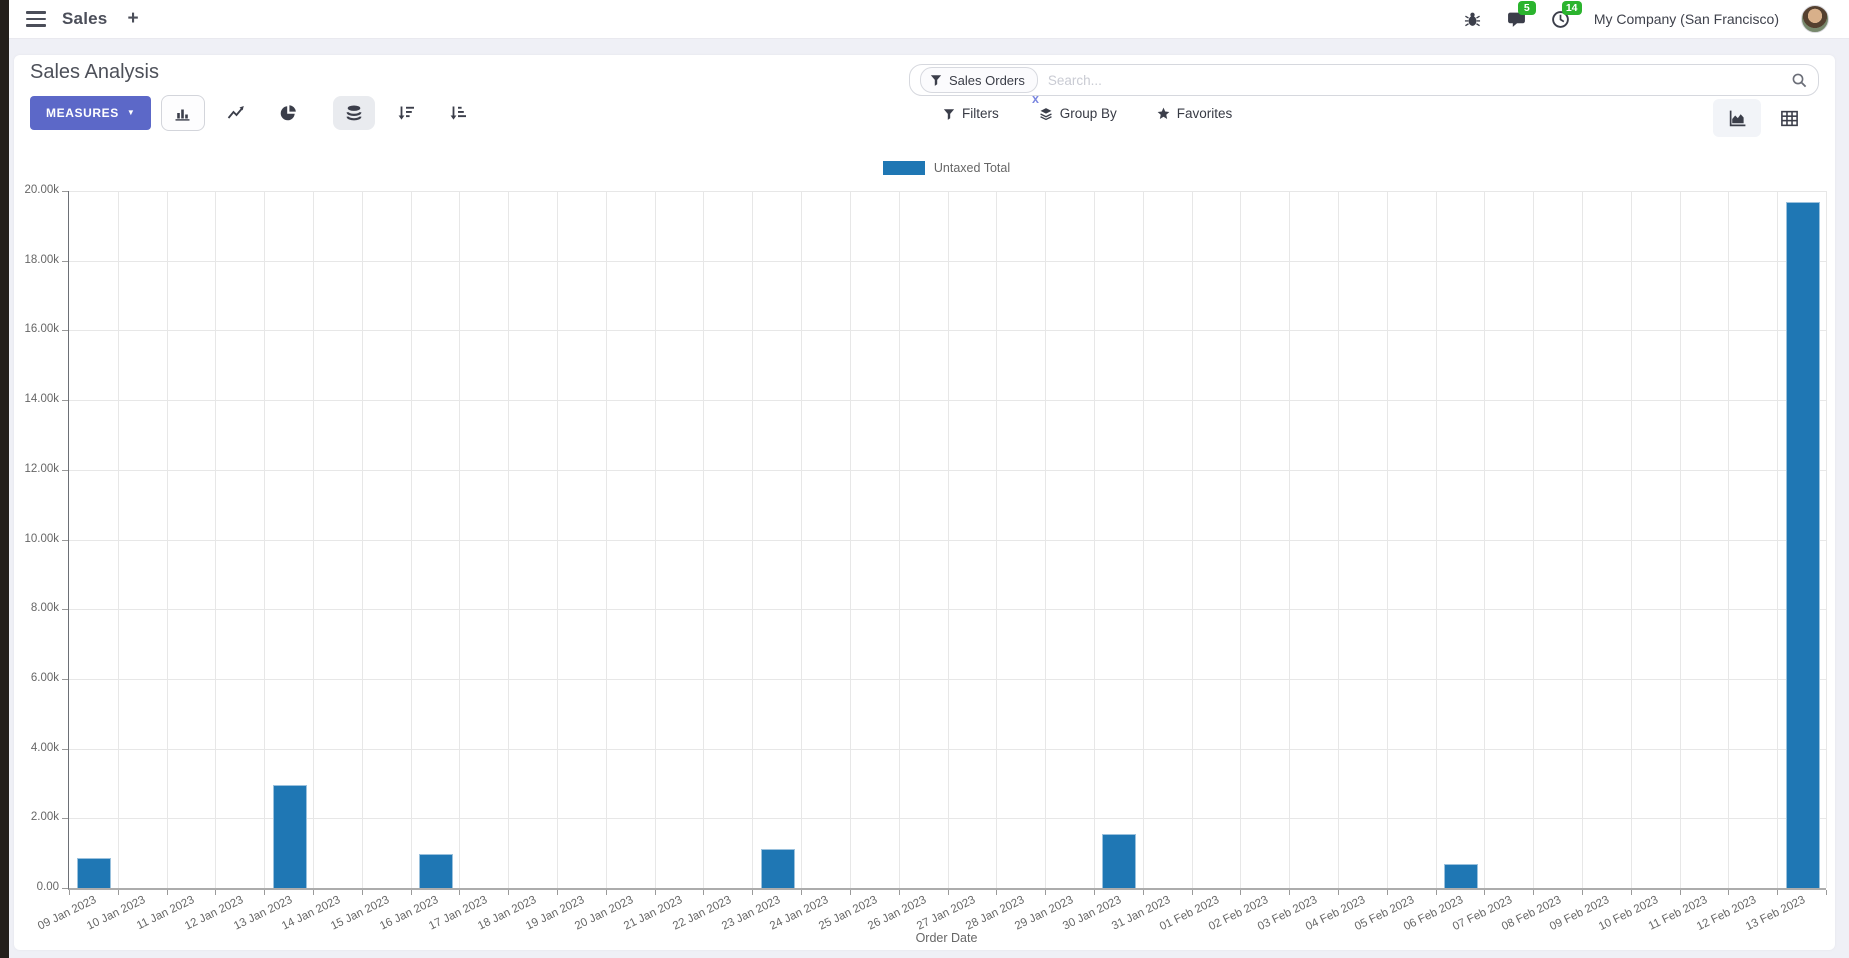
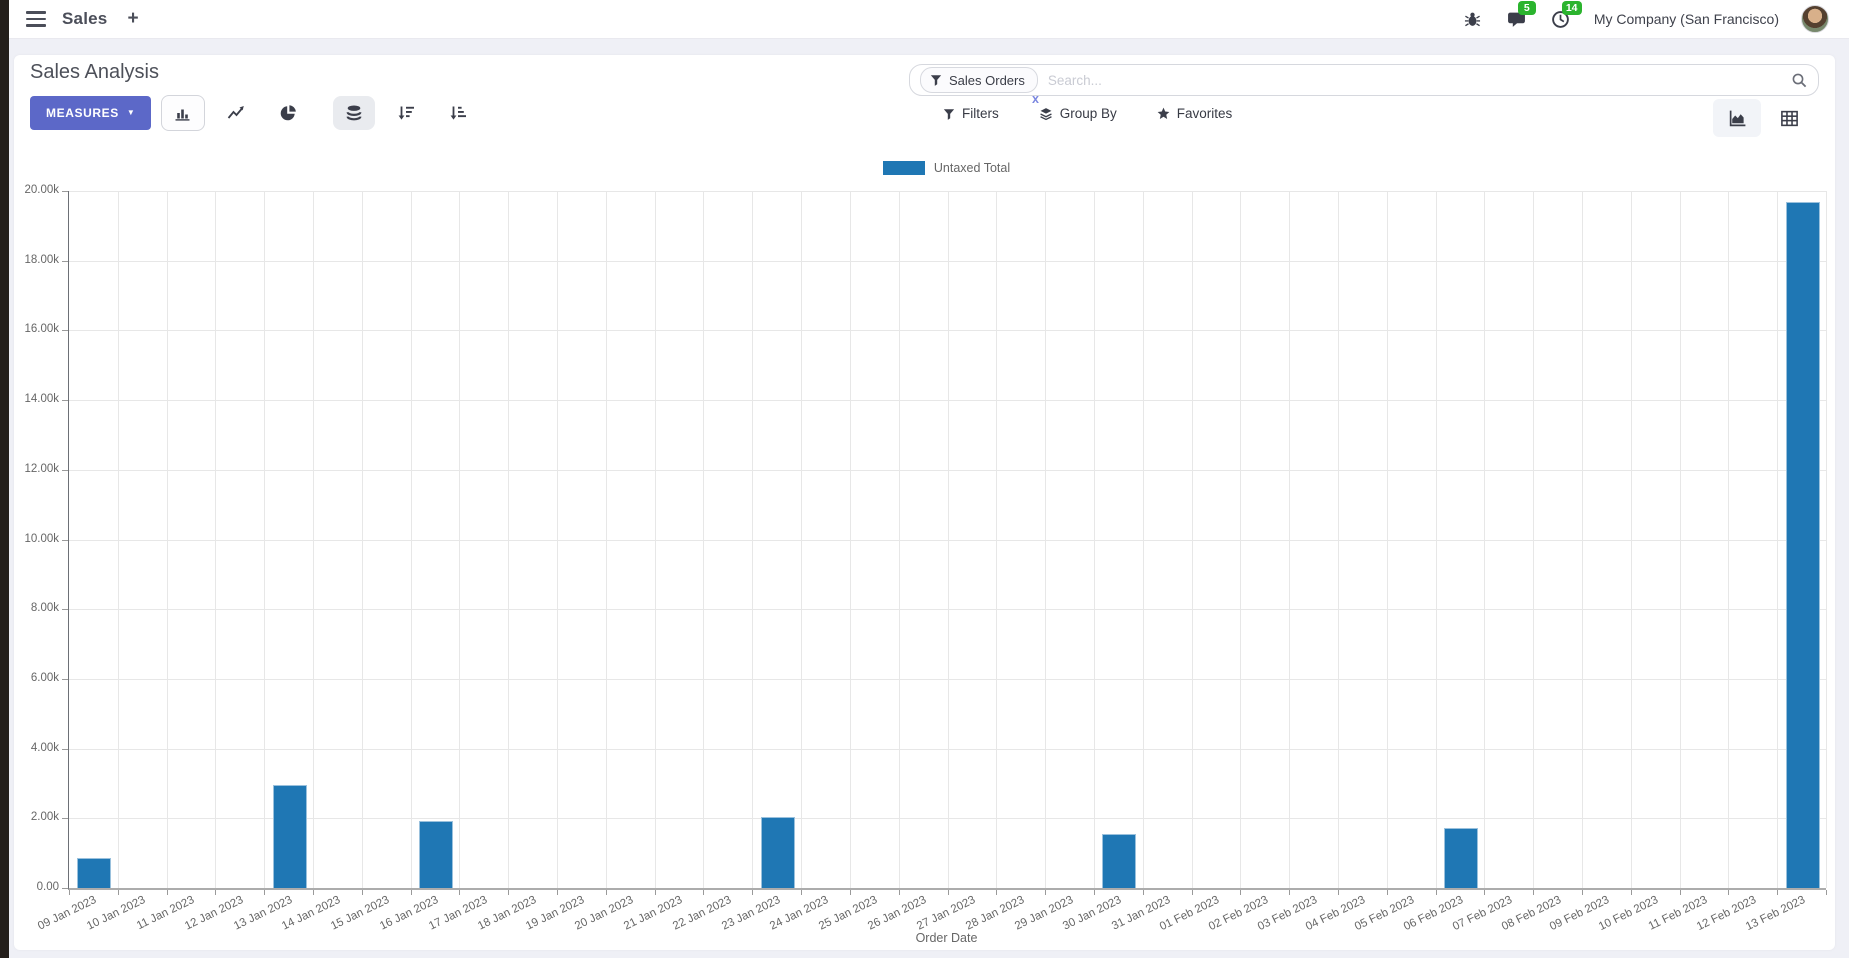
16 Jan 2023: 1.0k -> 1.9k
23 Jan 2023: 1.1k -> 2.0k
06 Feb 2023: 0.6k -> 1.7k
